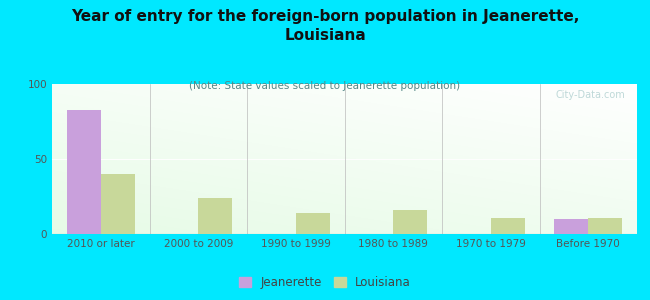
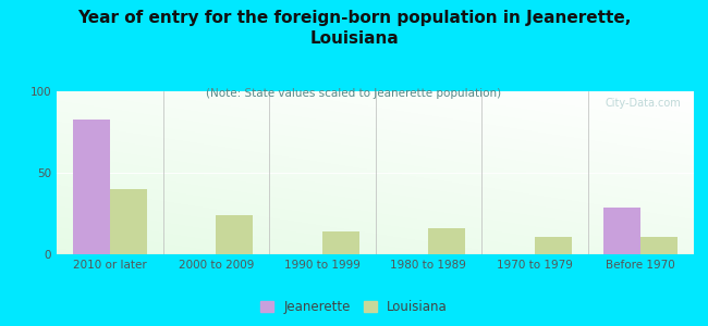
Jeanerette/Before 1970: 10 -> 29
